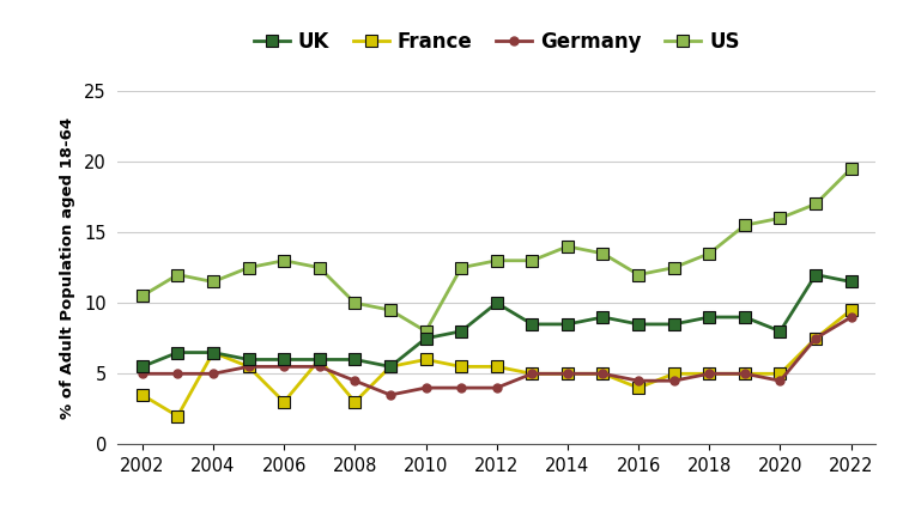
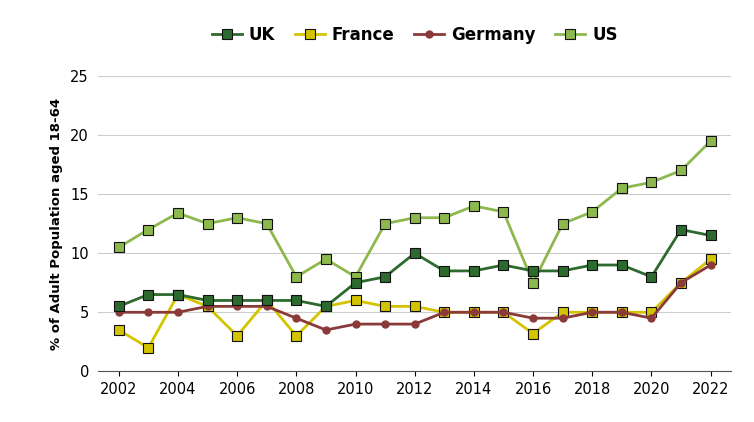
US/2004: 11.5 -> 13.4
US/2008: 10.0 -> 8.0
France/2016: 4.0 -> 3.2
US/2016: 12.0 -> 7.5
